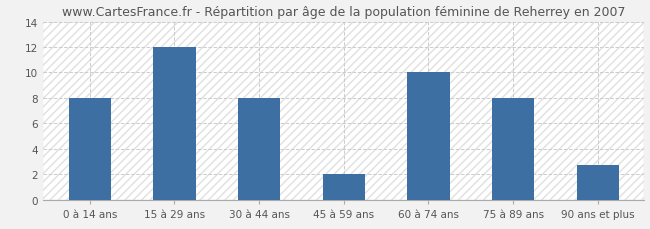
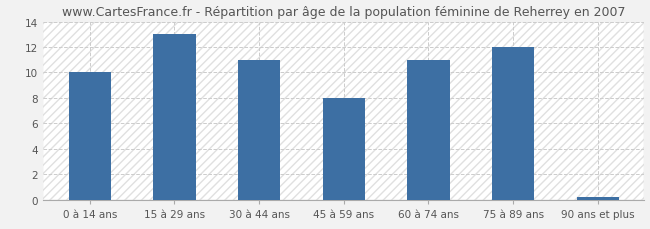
0 à 14 ans: 8.0 -> 10.0
15 à 29 ans: 12.0 -> 13.0
30 à 44 ans: 8.0 -> 11.0
45 à 59 ans: 2.0 -> 8.0
60 à 74 ans: 10.0 -> 11.0
75 à 89 ans: 8.0 -> 12.0
90 ans et plus: 2.7 -> 0.2
